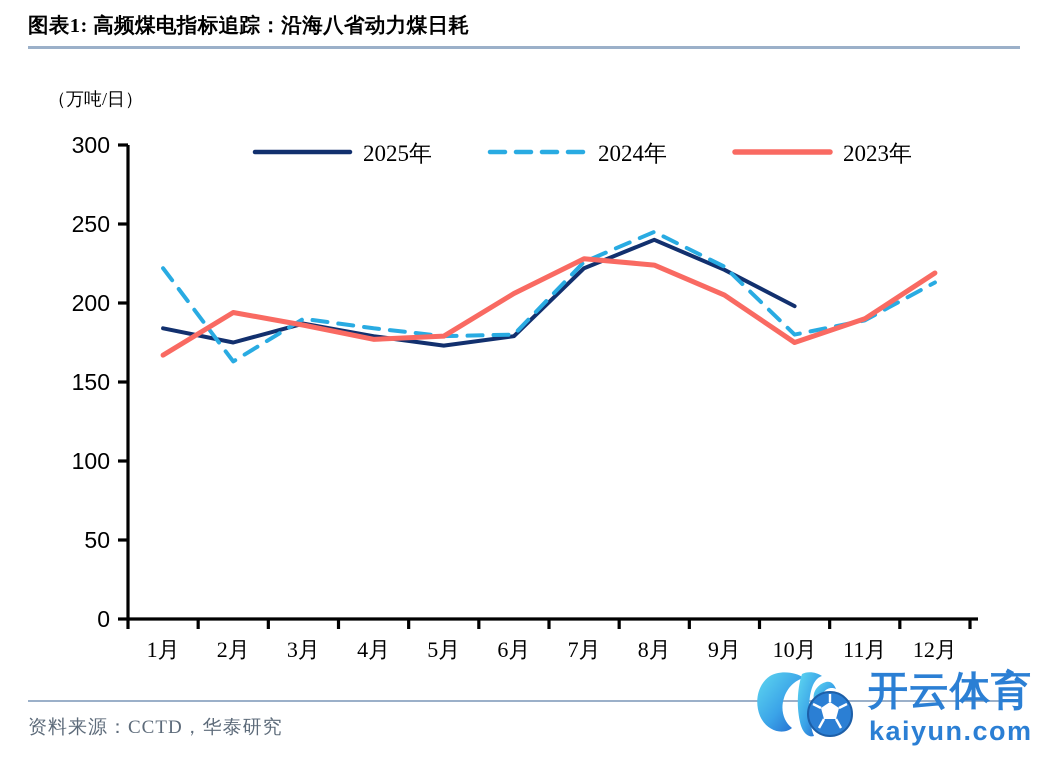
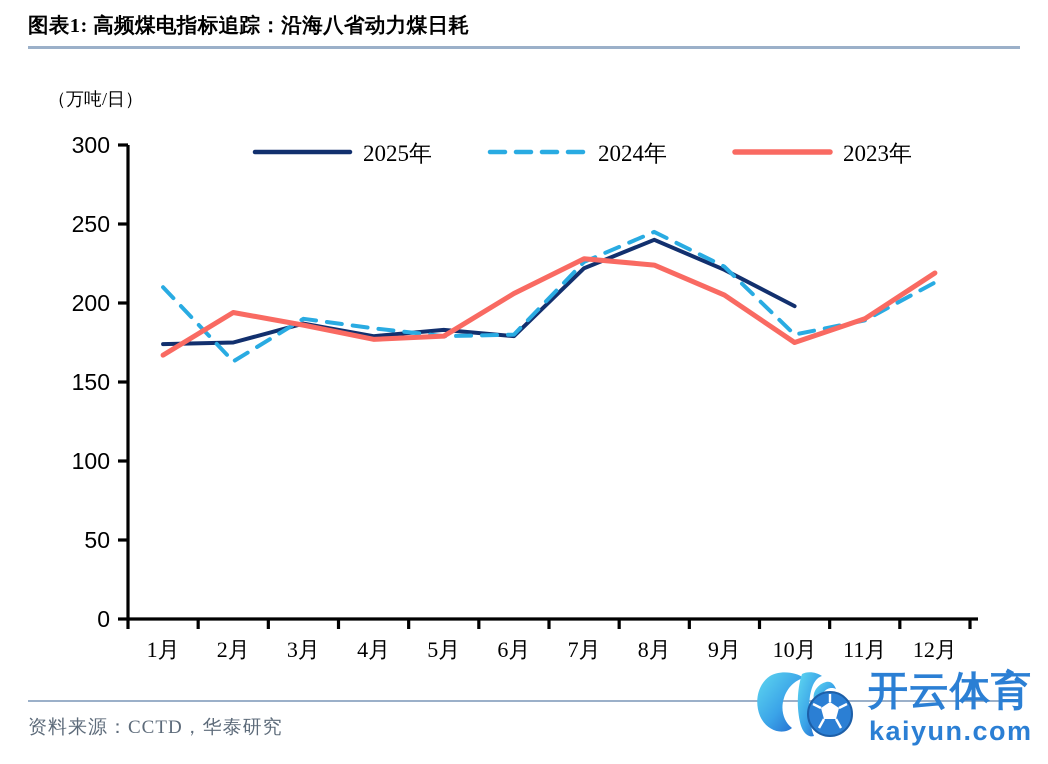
2025年/1月: 184 -> 174
2024年/1月: 222 -> 210
2025年/5月: 173 -> 183
